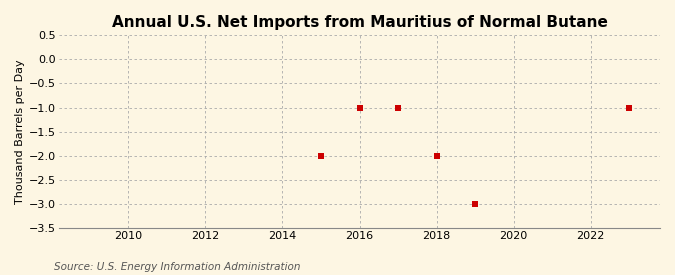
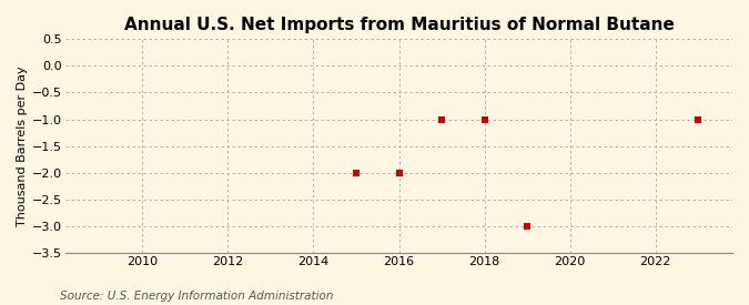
2016: -1 -> -2
2018: -2 -> -1
